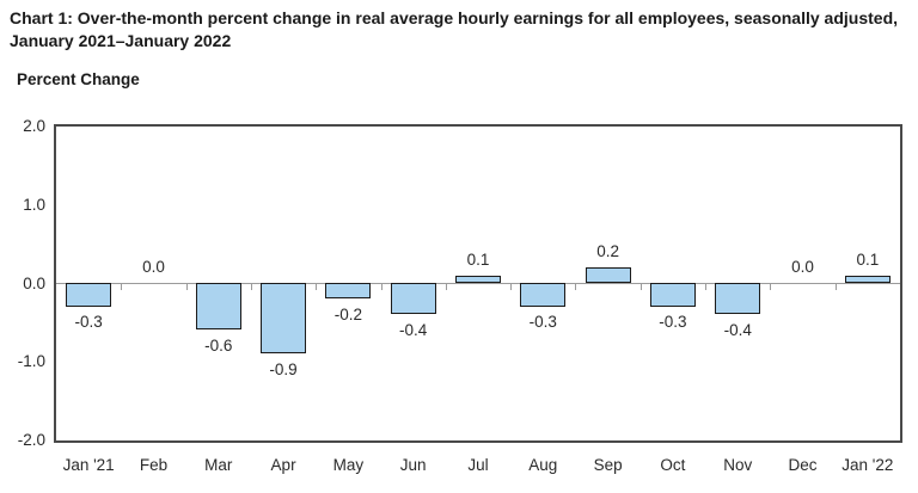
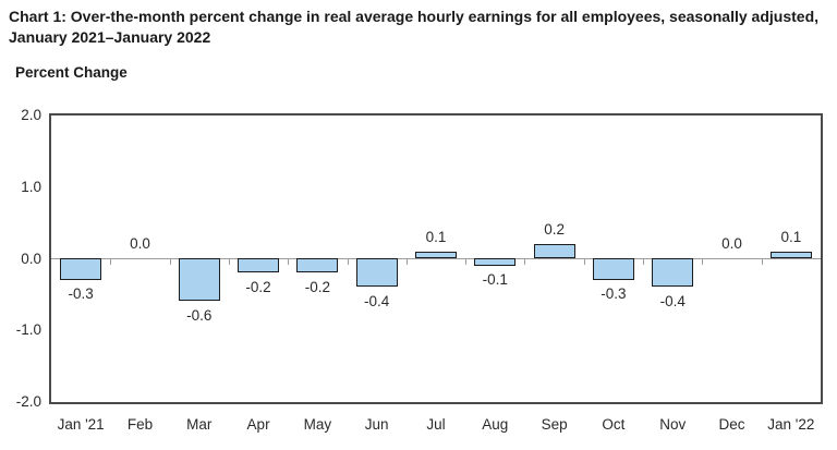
Apr: -0.9 -> -0.2
Aug: -0.3 -> -0.1
